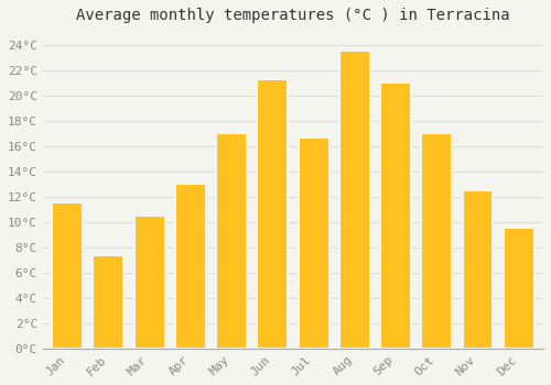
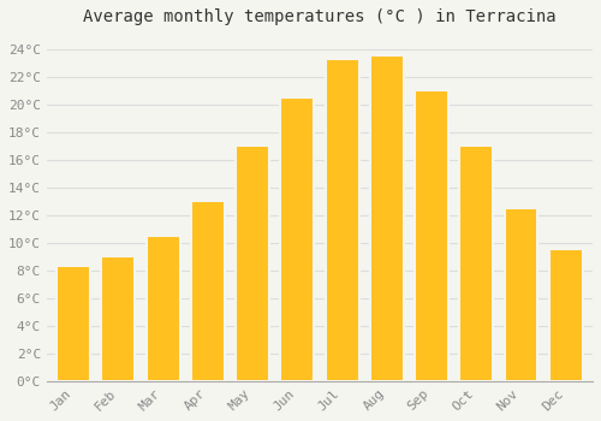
Jan: 11.5°C -> 8.3°C
Feb: 7.4°C -> 9.0°C
Jun: 21.3°C -> 20.5°C
Jul: 16.7°C -> 23.3°C
